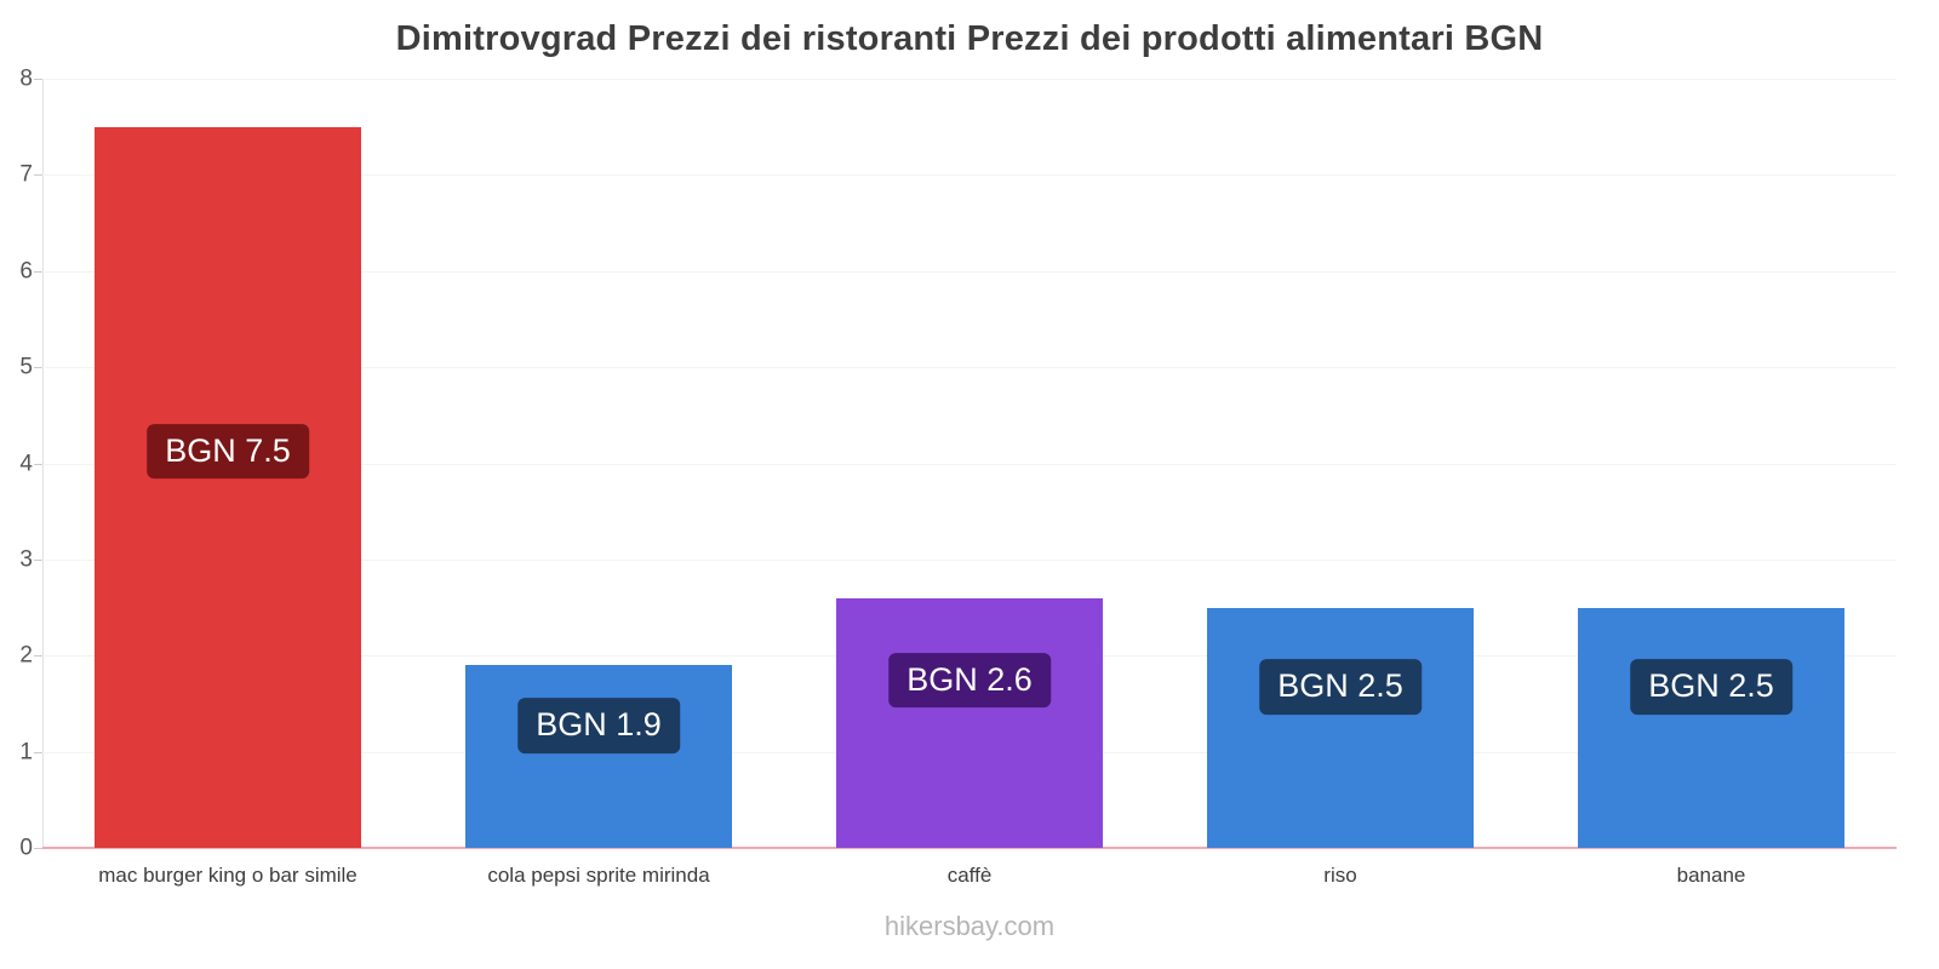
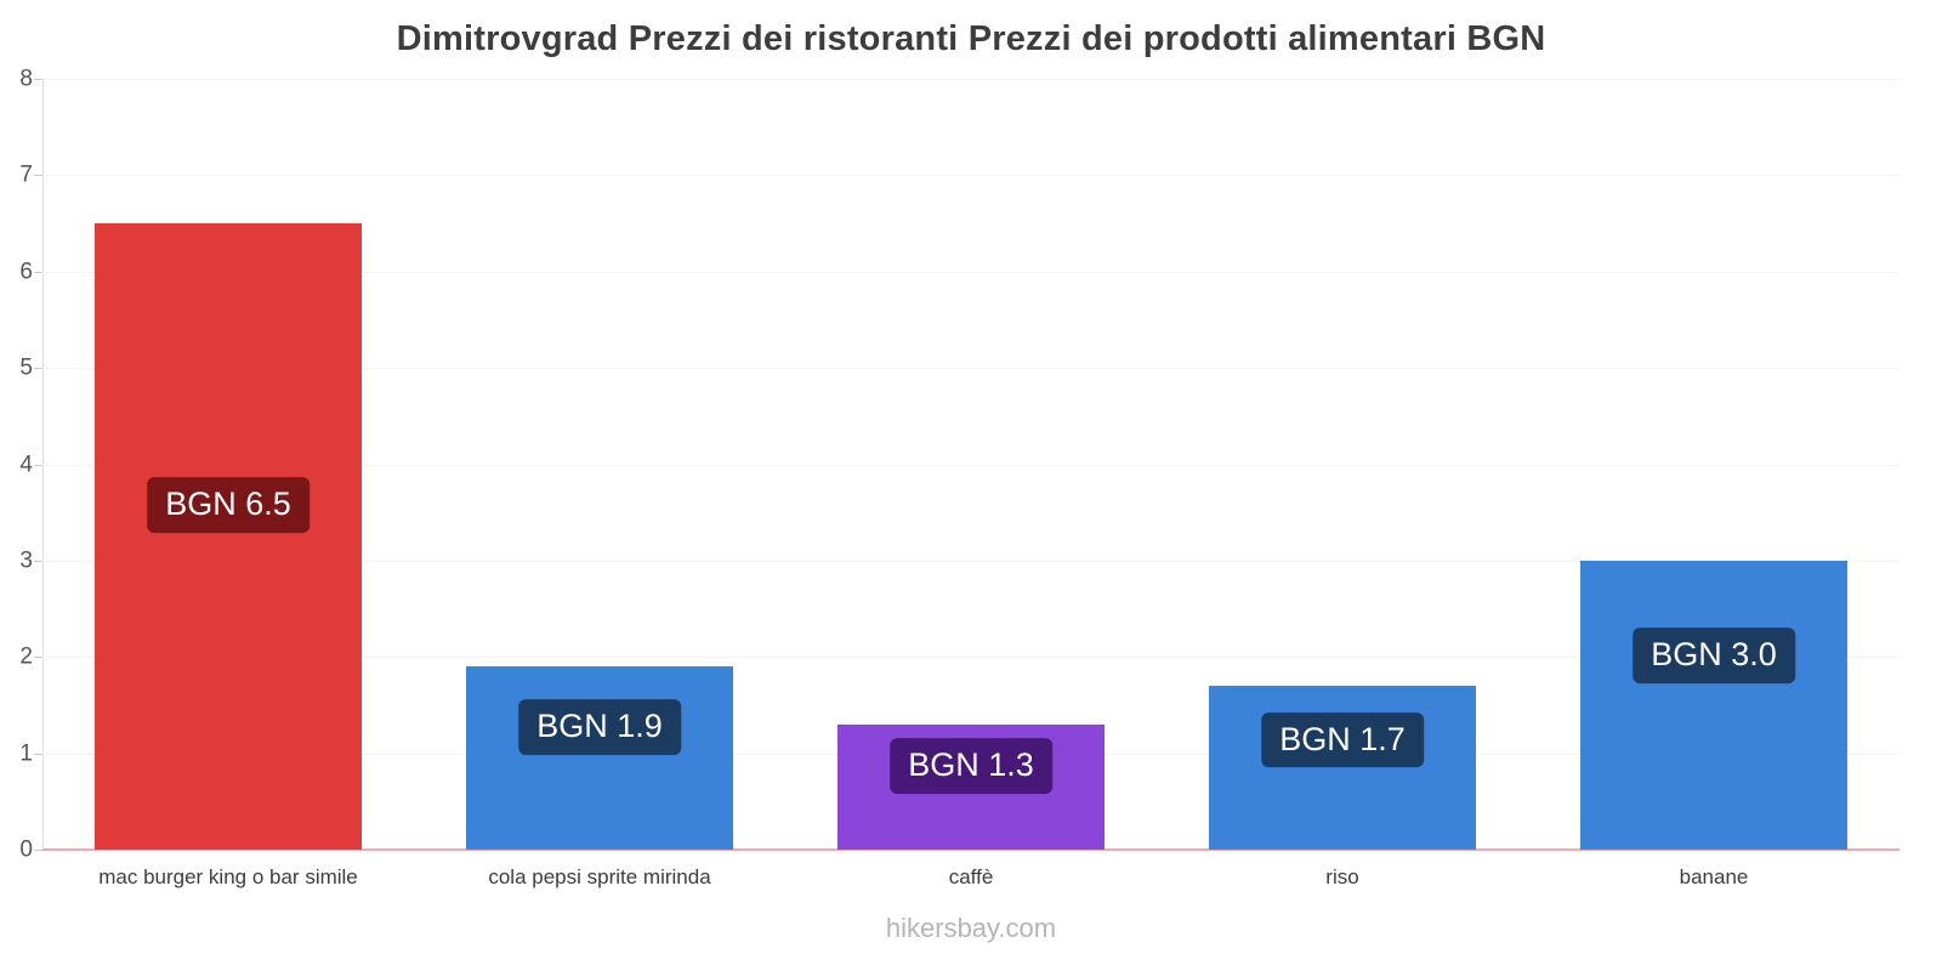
mac burger king o bar simile: 7.5 -> 6.5
caffè: 2.6 -> 1.3
riso: 2.5 -> 1.7
banane: 2.5 -> 3.0
